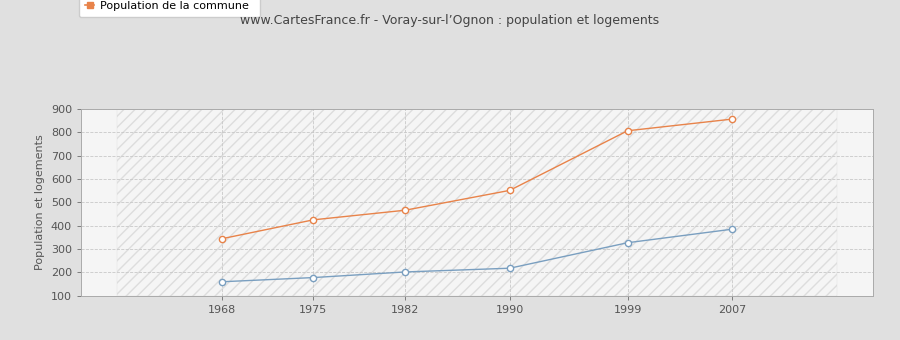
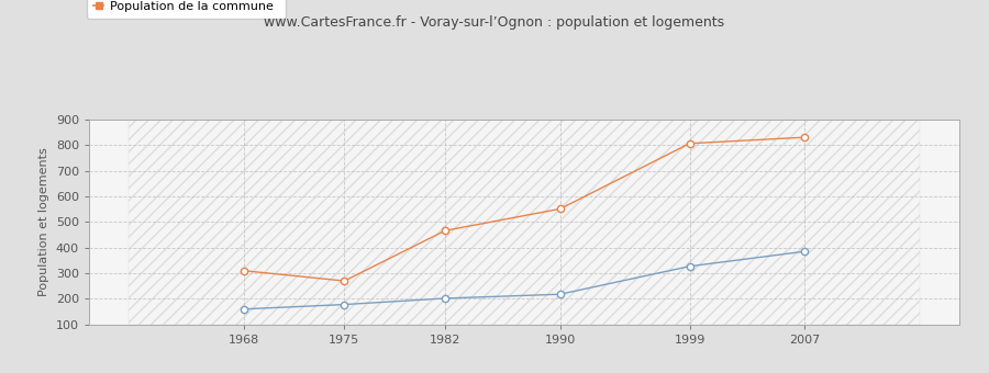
Population de la commune/1968: 344 -> 310
Population de la commune/1975: 425 -> 270
Population de la commune/2007: 856 -> 830
